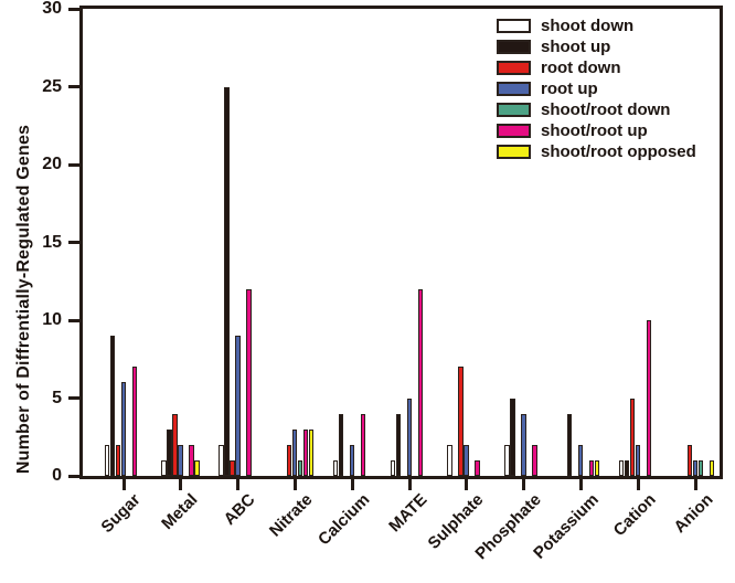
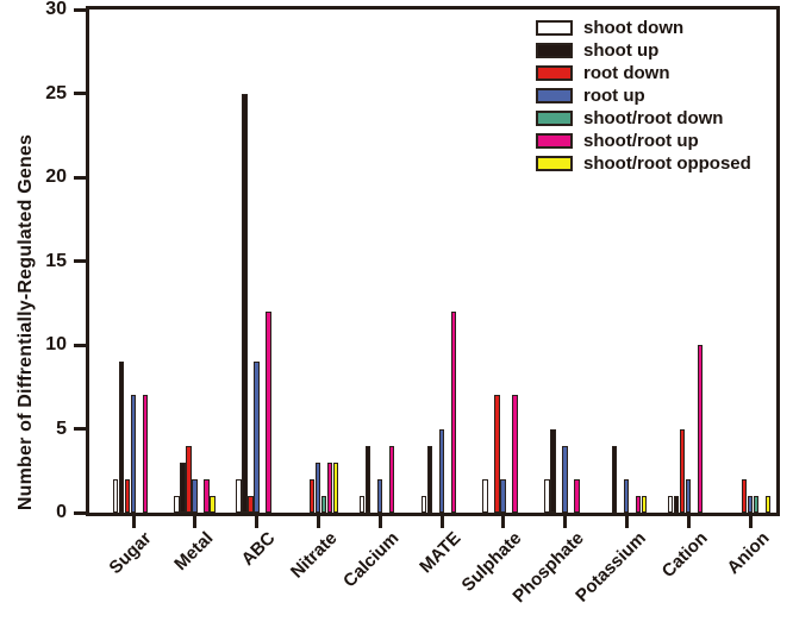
root up/Sugar: 6 -> 7
shoot/root up/Sulphate: 1 -> 7
